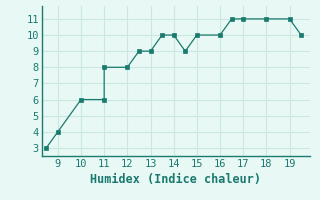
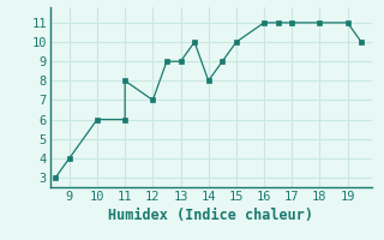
12: 8 -> 7
14: 10 -> 8
16: 10 -> 11
